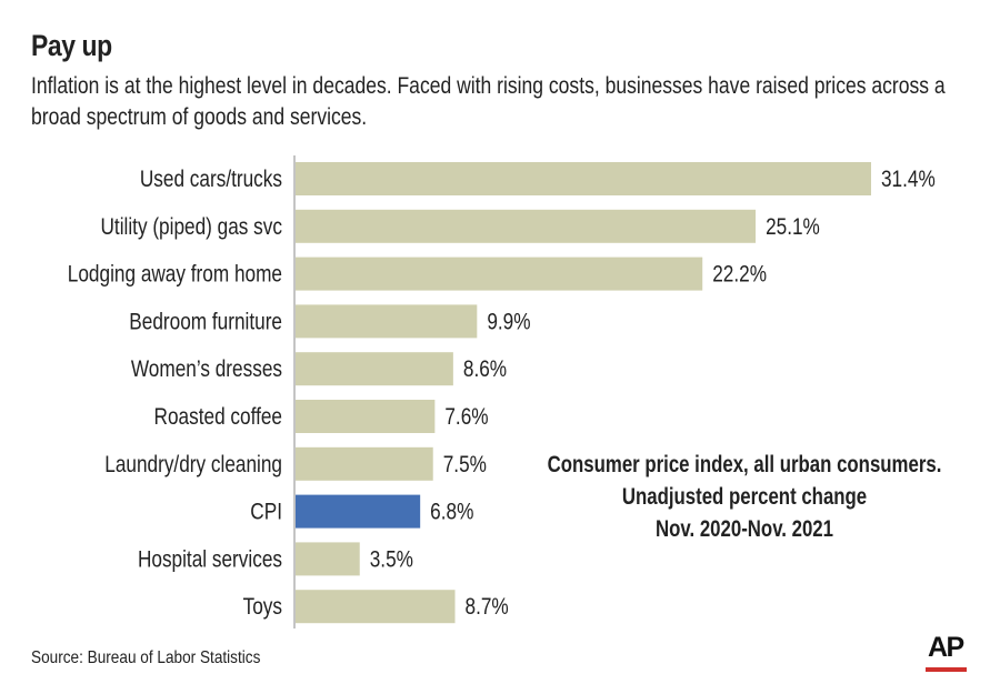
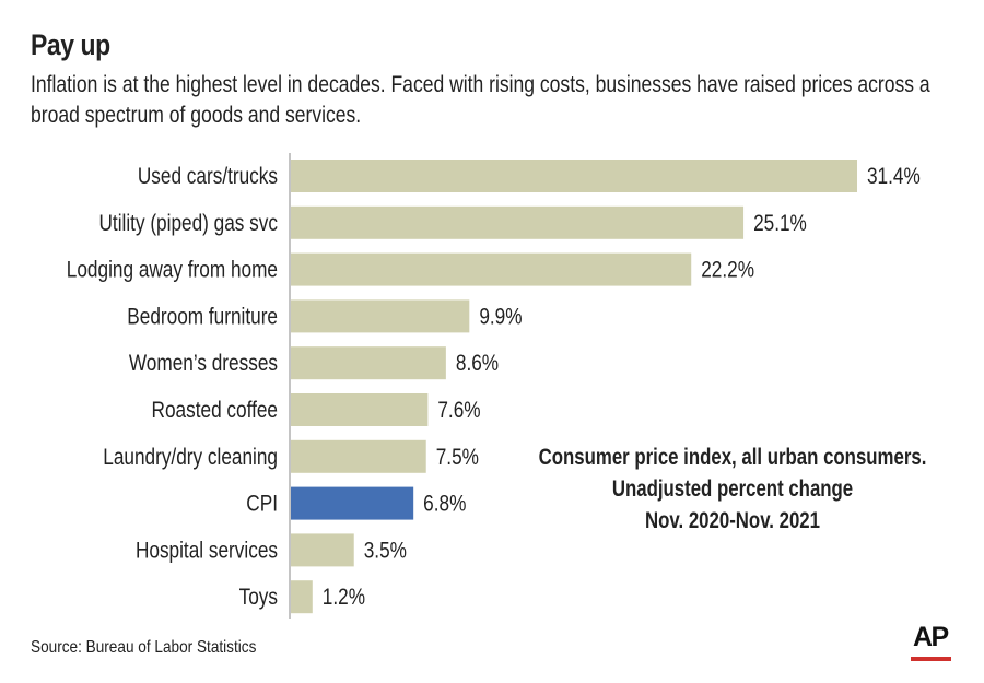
Toys: 8.7% -> 1.2%
